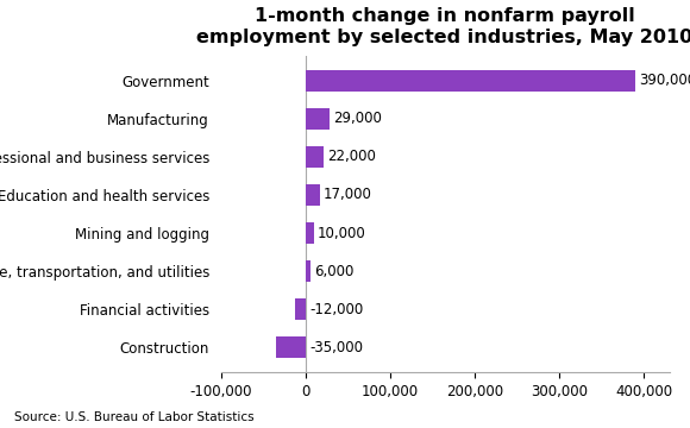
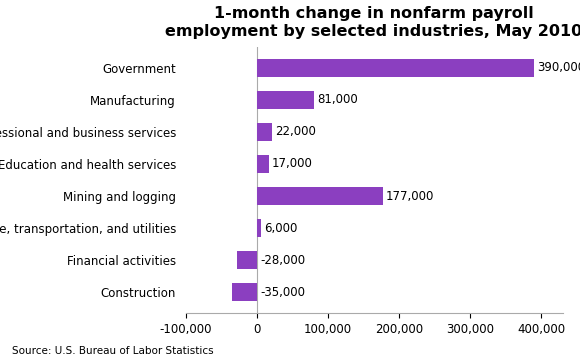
Manufacturing: 29,000 -> 81,000
Mining and logging: 10,000 -> 177,000
Financial activities: -12,000 -> -28,000
